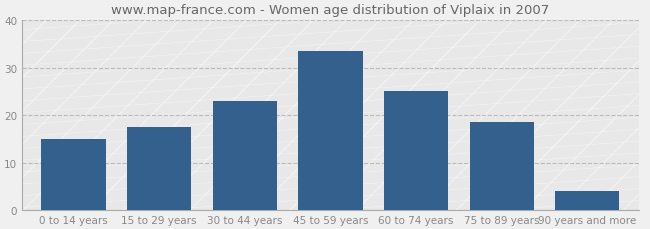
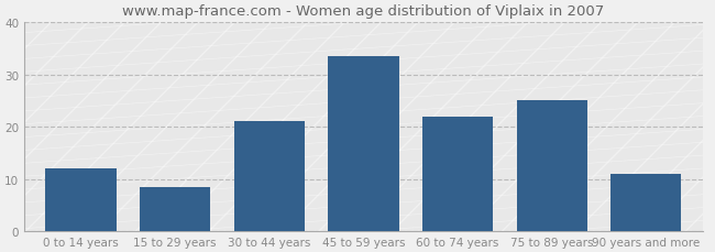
0 to 14 years: 15.0 -> 12.0
15 to 29 years: 17.5 -> 8.5
30 to 44 years: 23.0 -> 21.0
60 to 74 years: 25.0 -> 22.0
75 to 89 years: 18.5 -> 25.0
90 years and more: 4.0 -> 11.0
